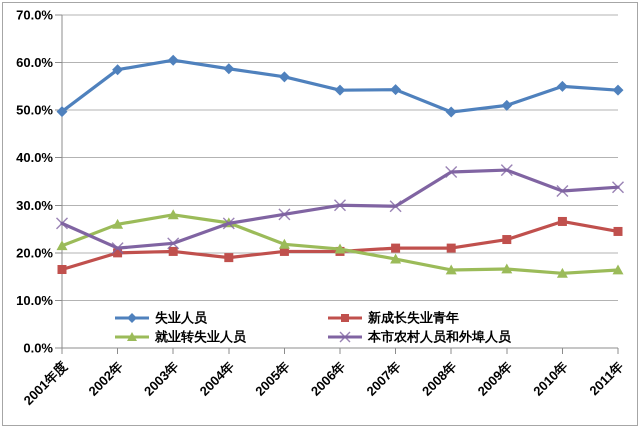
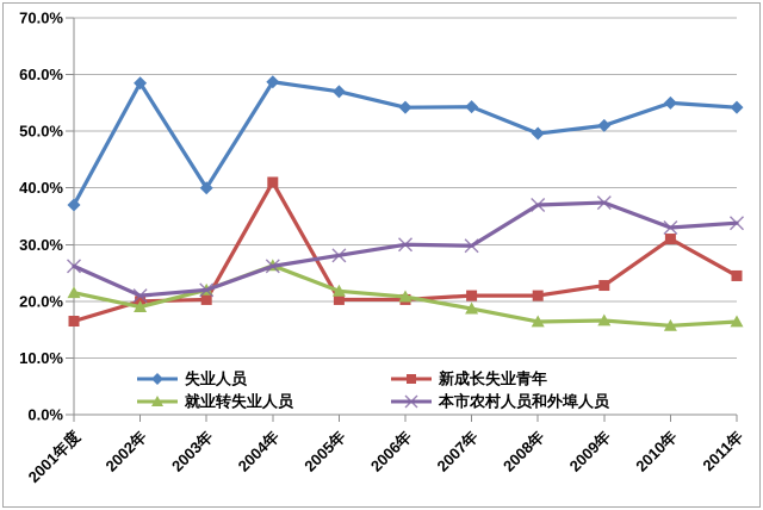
失业人员/2001年度: 50% -> 37%
就业转失业人员/2002年: 26% -> 19%
失业人员/2003年: 60% -> 40%
就业转失业人员/2003年: 28% -> 22%
新成长失业青年/2004年: 19% -> 41%
新成长失业青年/2010年: 27% -> 31%
